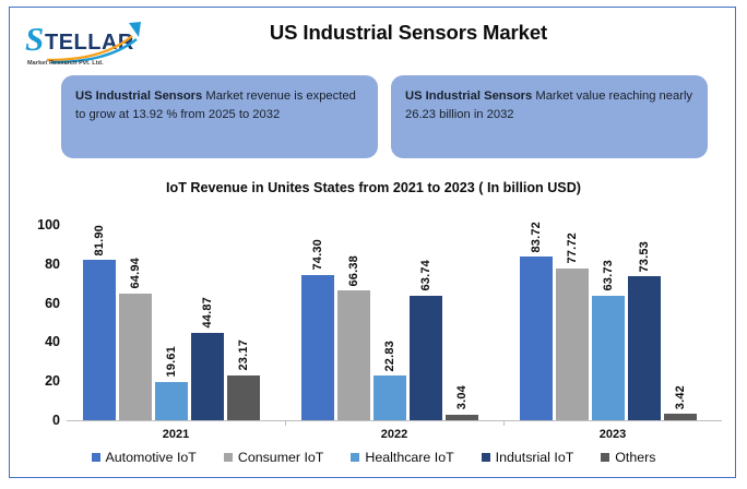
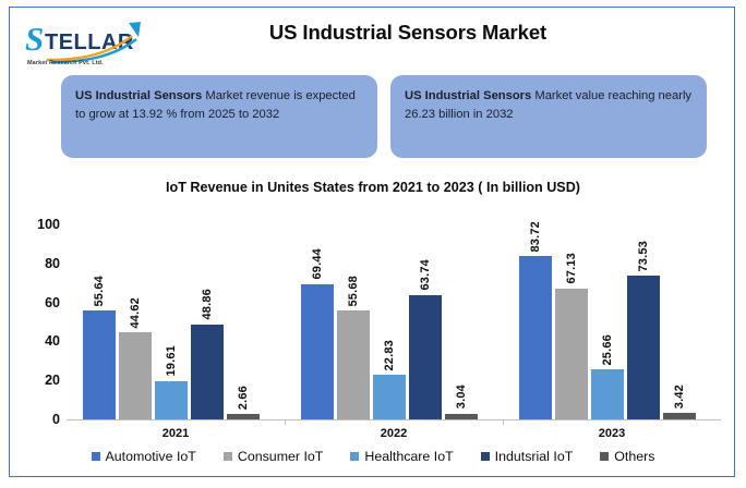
Automotive IoT/2021: 81.90 -> 55.64
Consumer IoT/2021: 64.94 -> 44.62
Indutsrial IoT/2021: 44.87 -> 48.86
Others/2021: 23.17 -> 2.66
Automotive IoT/2022: 74.30 -> 69.44
Consumer IoT/2022: 66.38 -> 55.68
Consumer IoT/2023: 77.72 -> 67.13
Healthcare IoT/2023: 63.73 -> 25.66
